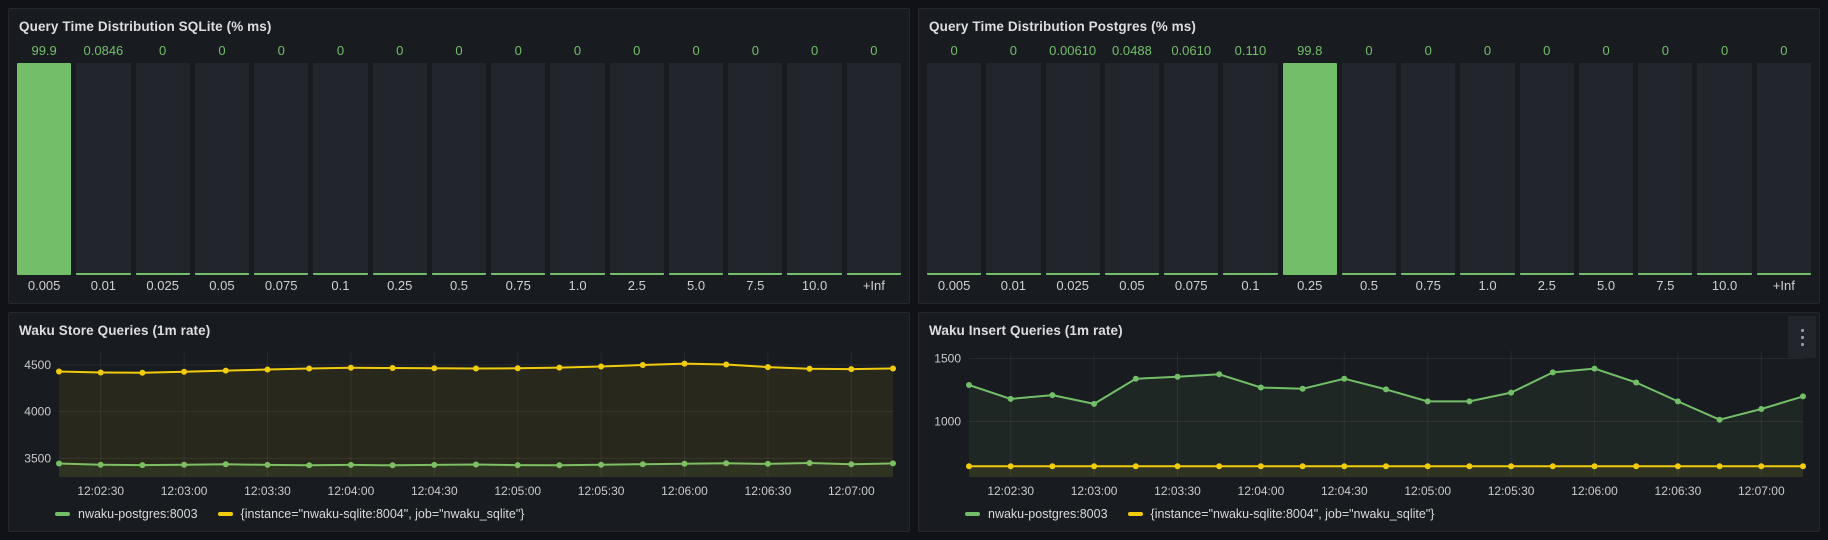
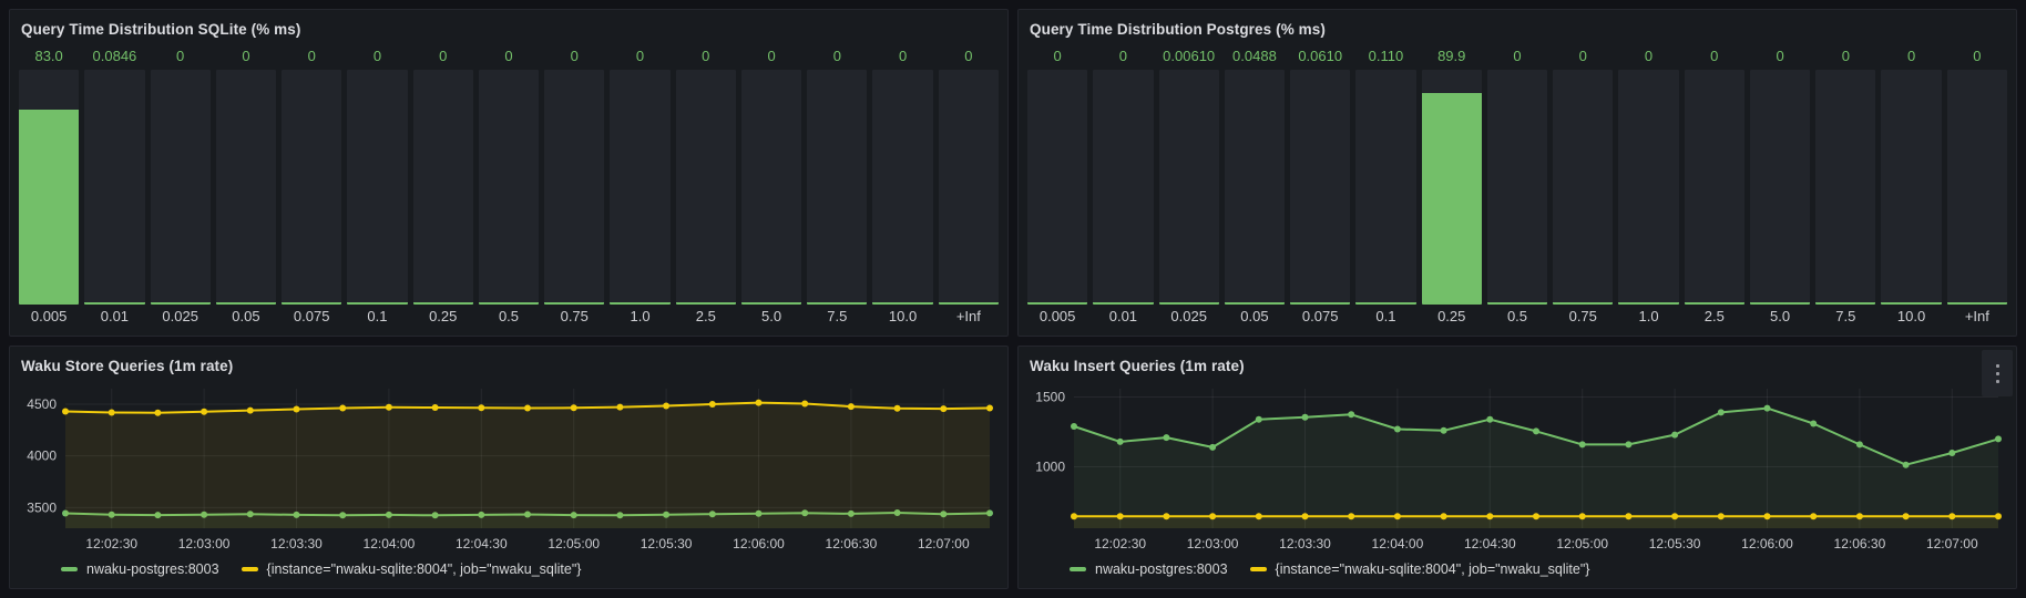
Query Time Distribution SQLite (% ms)/0.005: 99.9 -> 83.0
Query Time Distribution Postgres (% ms)/0.25: 99.8 -> 89.9
